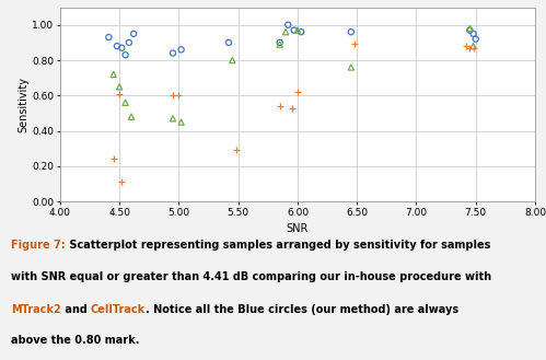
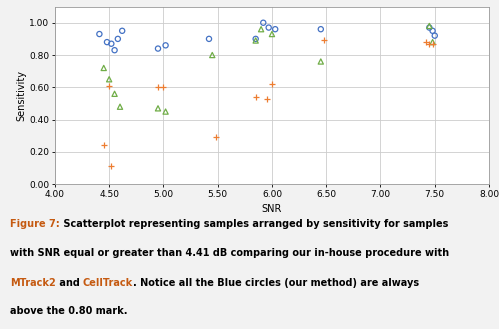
MTrack2/6.00: 0.97 -> 0.93
